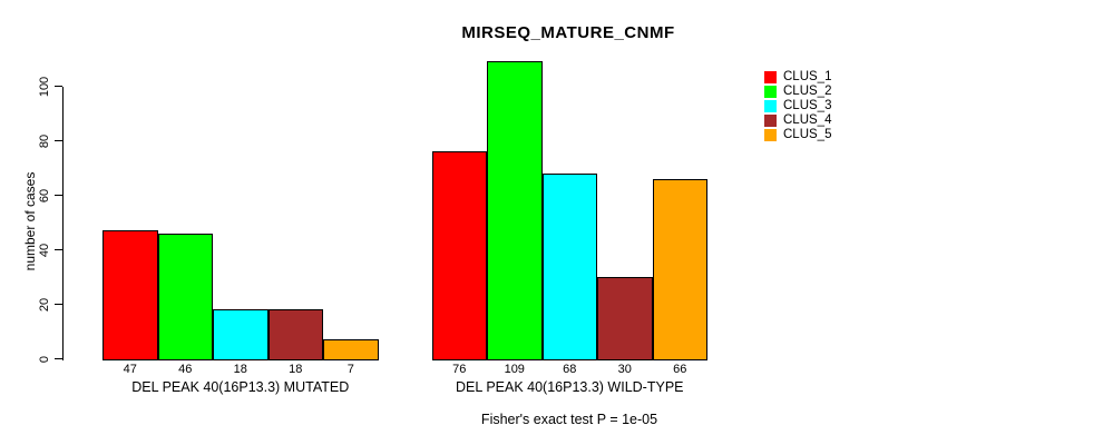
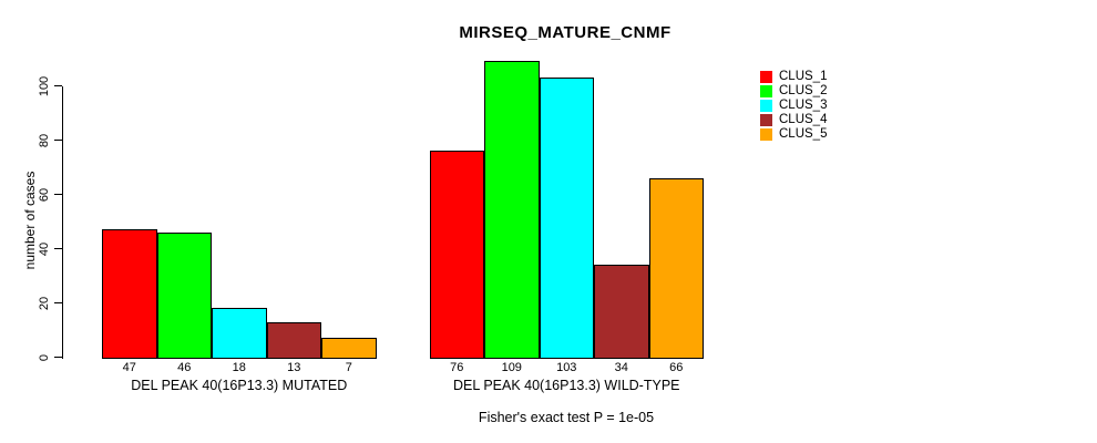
CLUS_4/DEL PEAK 40(16P13.3) MUTATED: 18 -> 13
CLUS_3/DEL PEAK 40(16P13.3) WILD-TYPE: 68 -> 103
CLUS_4/DEL PEAK 40(16P13.3) WILD-TYPE: 30 -> 34
